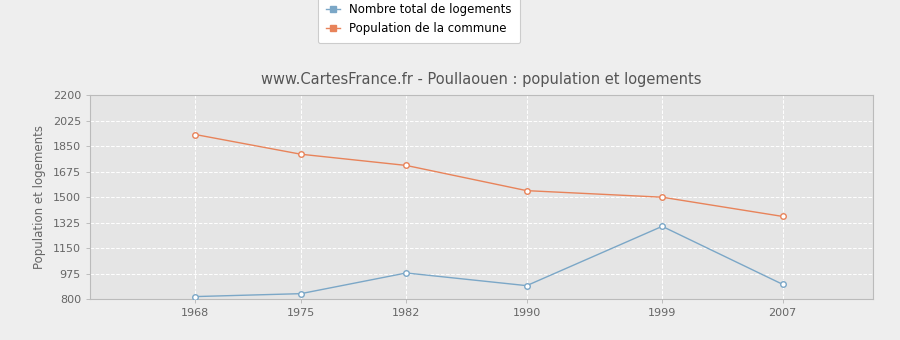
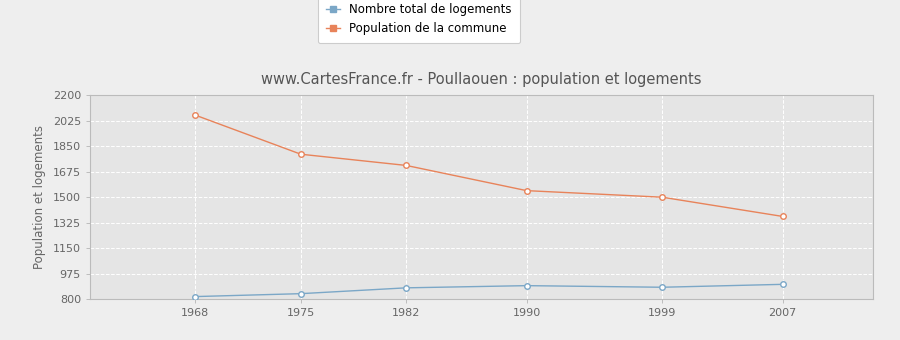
Population de la commune/1968: 1930 -> 2060
Nombre total de logements/1982: 980 -> 880
Nombre total de logements/1999: 1300 -> 880
